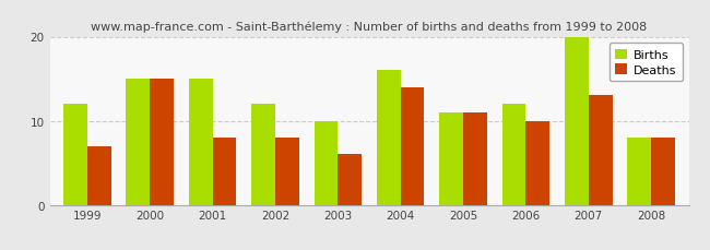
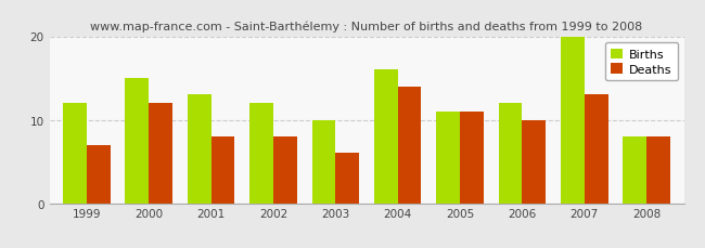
Deaths/2000: 15 -> 12
Births/2001: 15 -> 13
